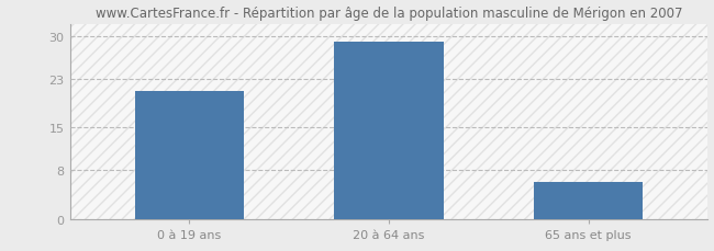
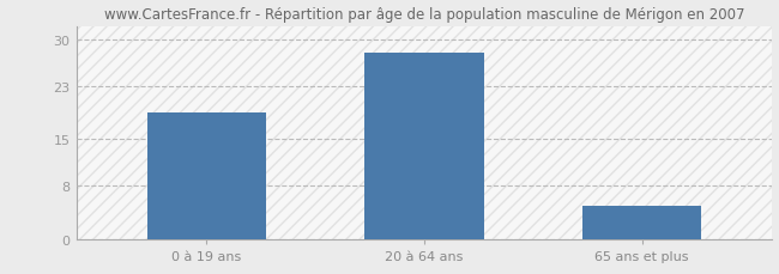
0 à 19 ans: 21 -> 19
20 à 64 ans: 29 -> 28
65 ans et plus: 6 -> 5
